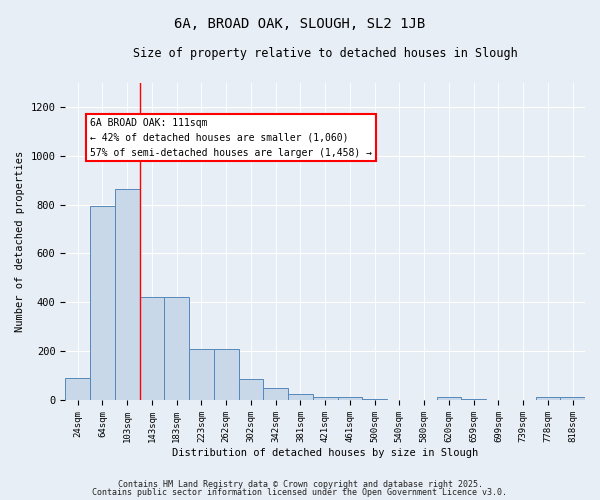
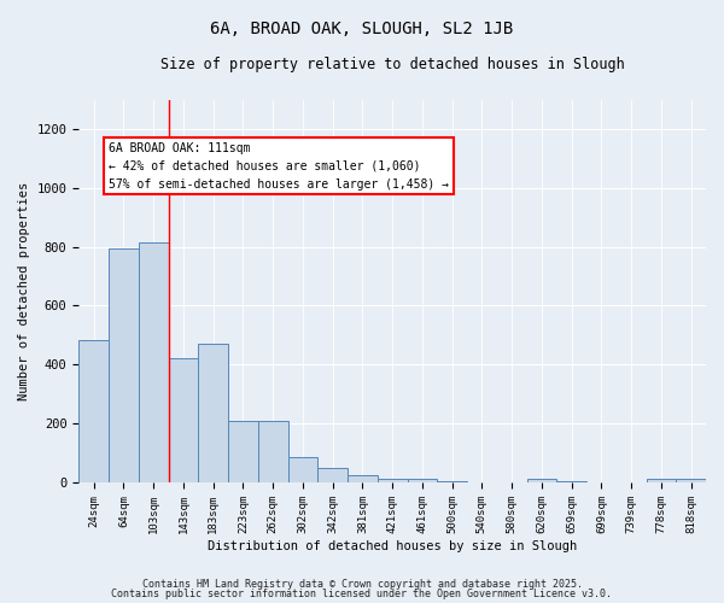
24sqm: 90 -> 485
103sqm: 865 -> 815
183sqm: 420 -> 470
